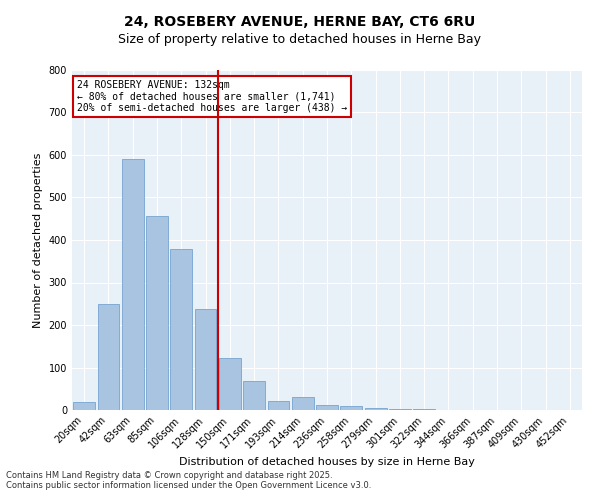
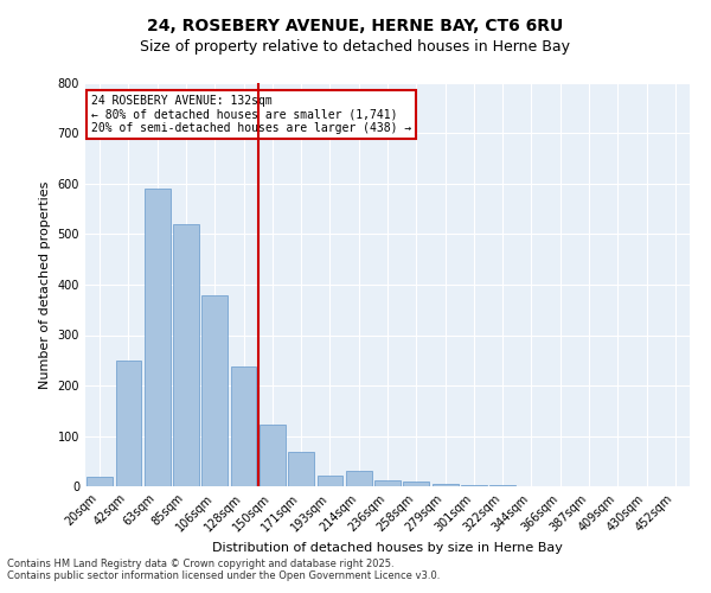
85sqm: 456 -> 520
